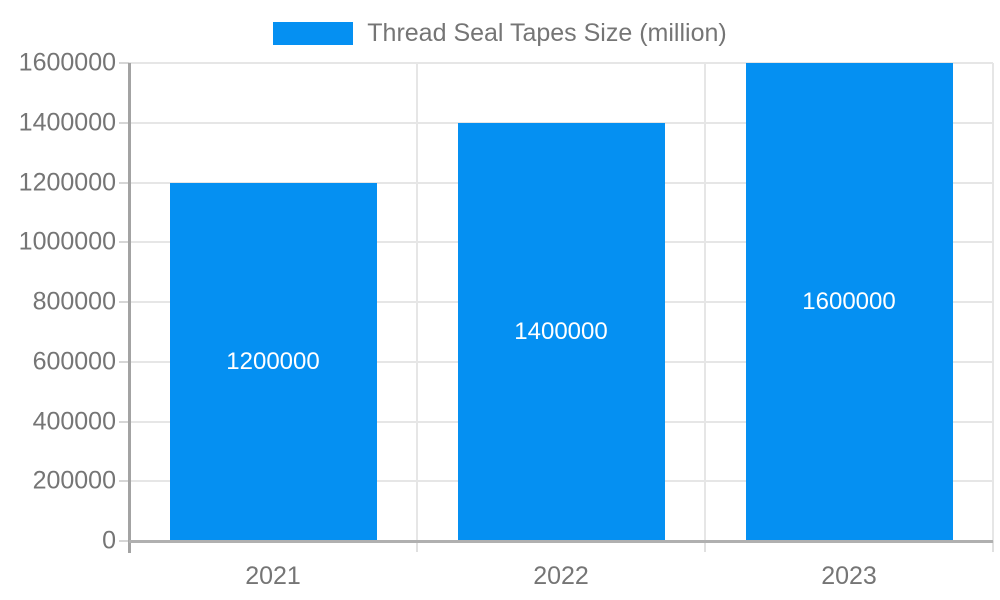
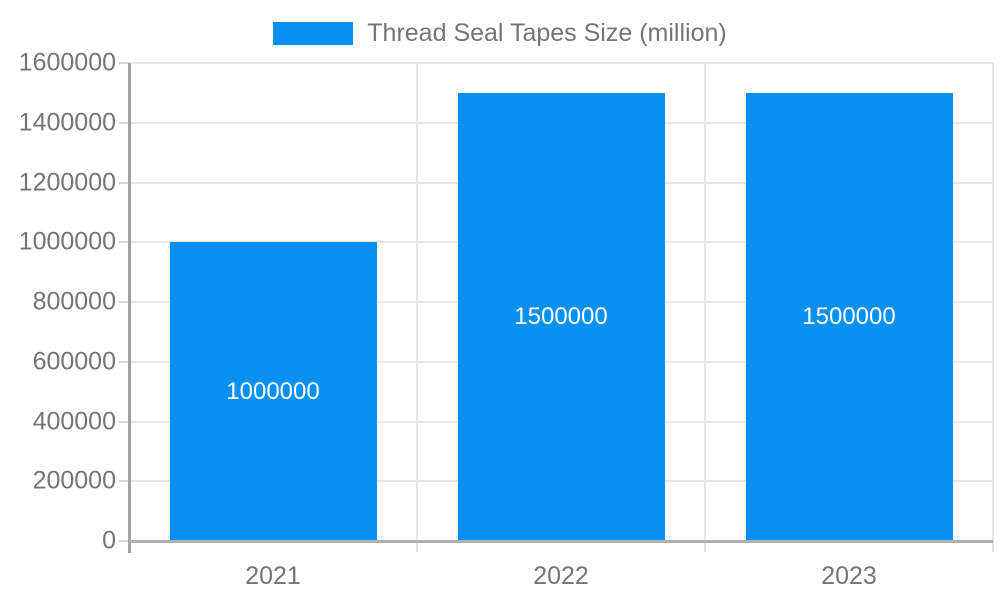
2021: 1200000 -> 1000000
2022: 1400000 -> 1500000
2023: 1600000 -> 1500000
